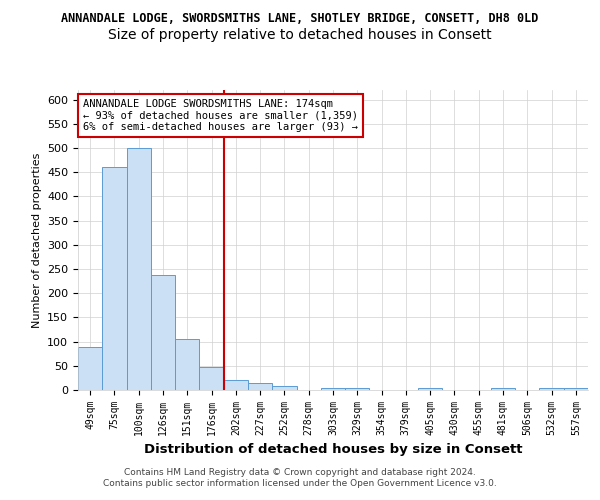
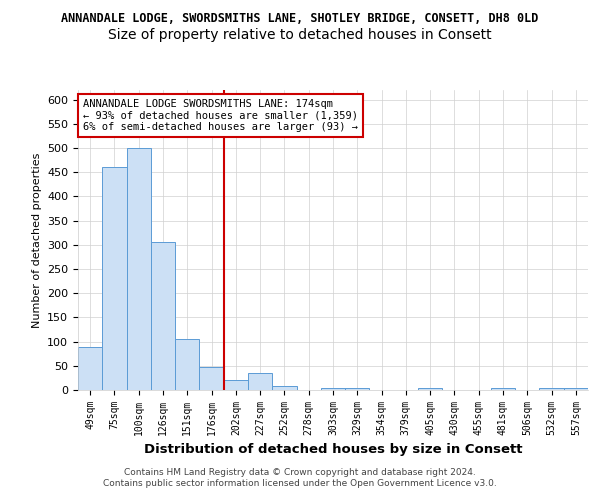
126sqm: 237 -> 305
227sqm: 14 -> 35
